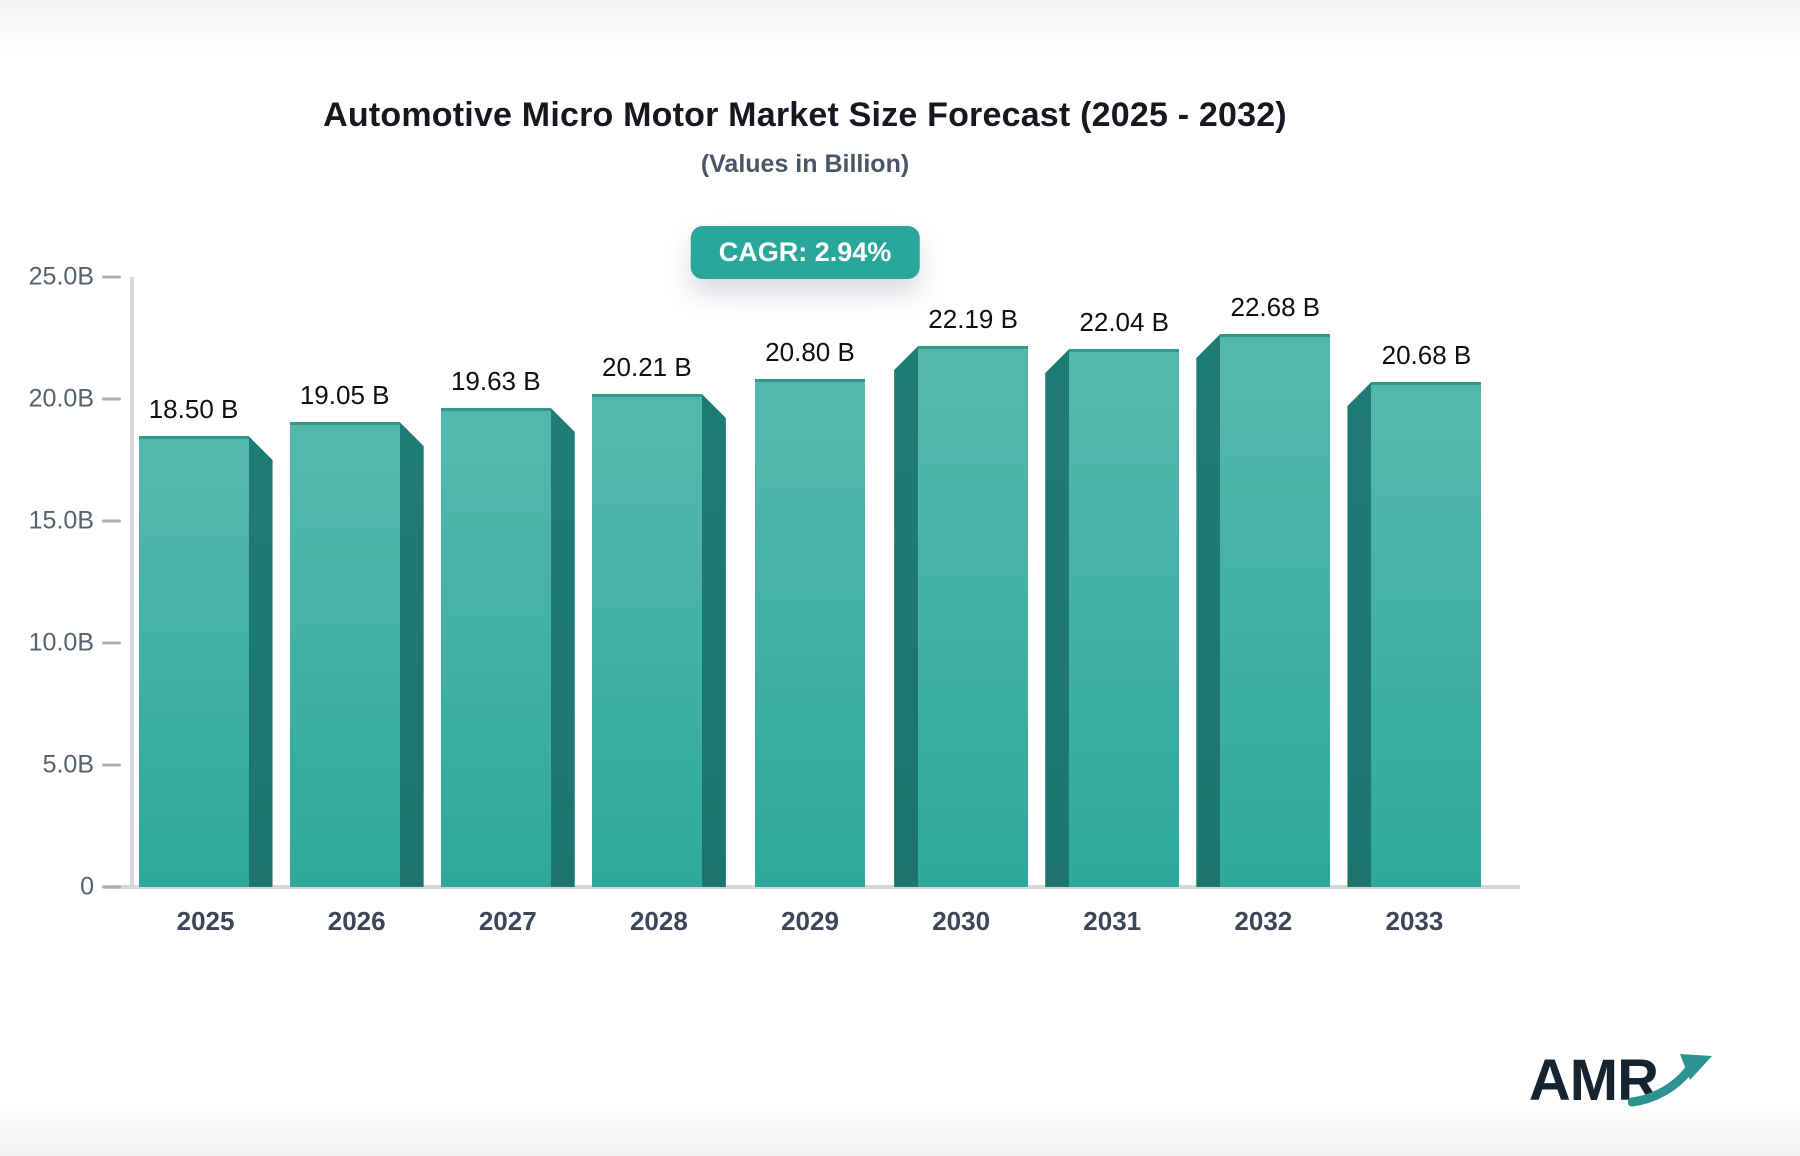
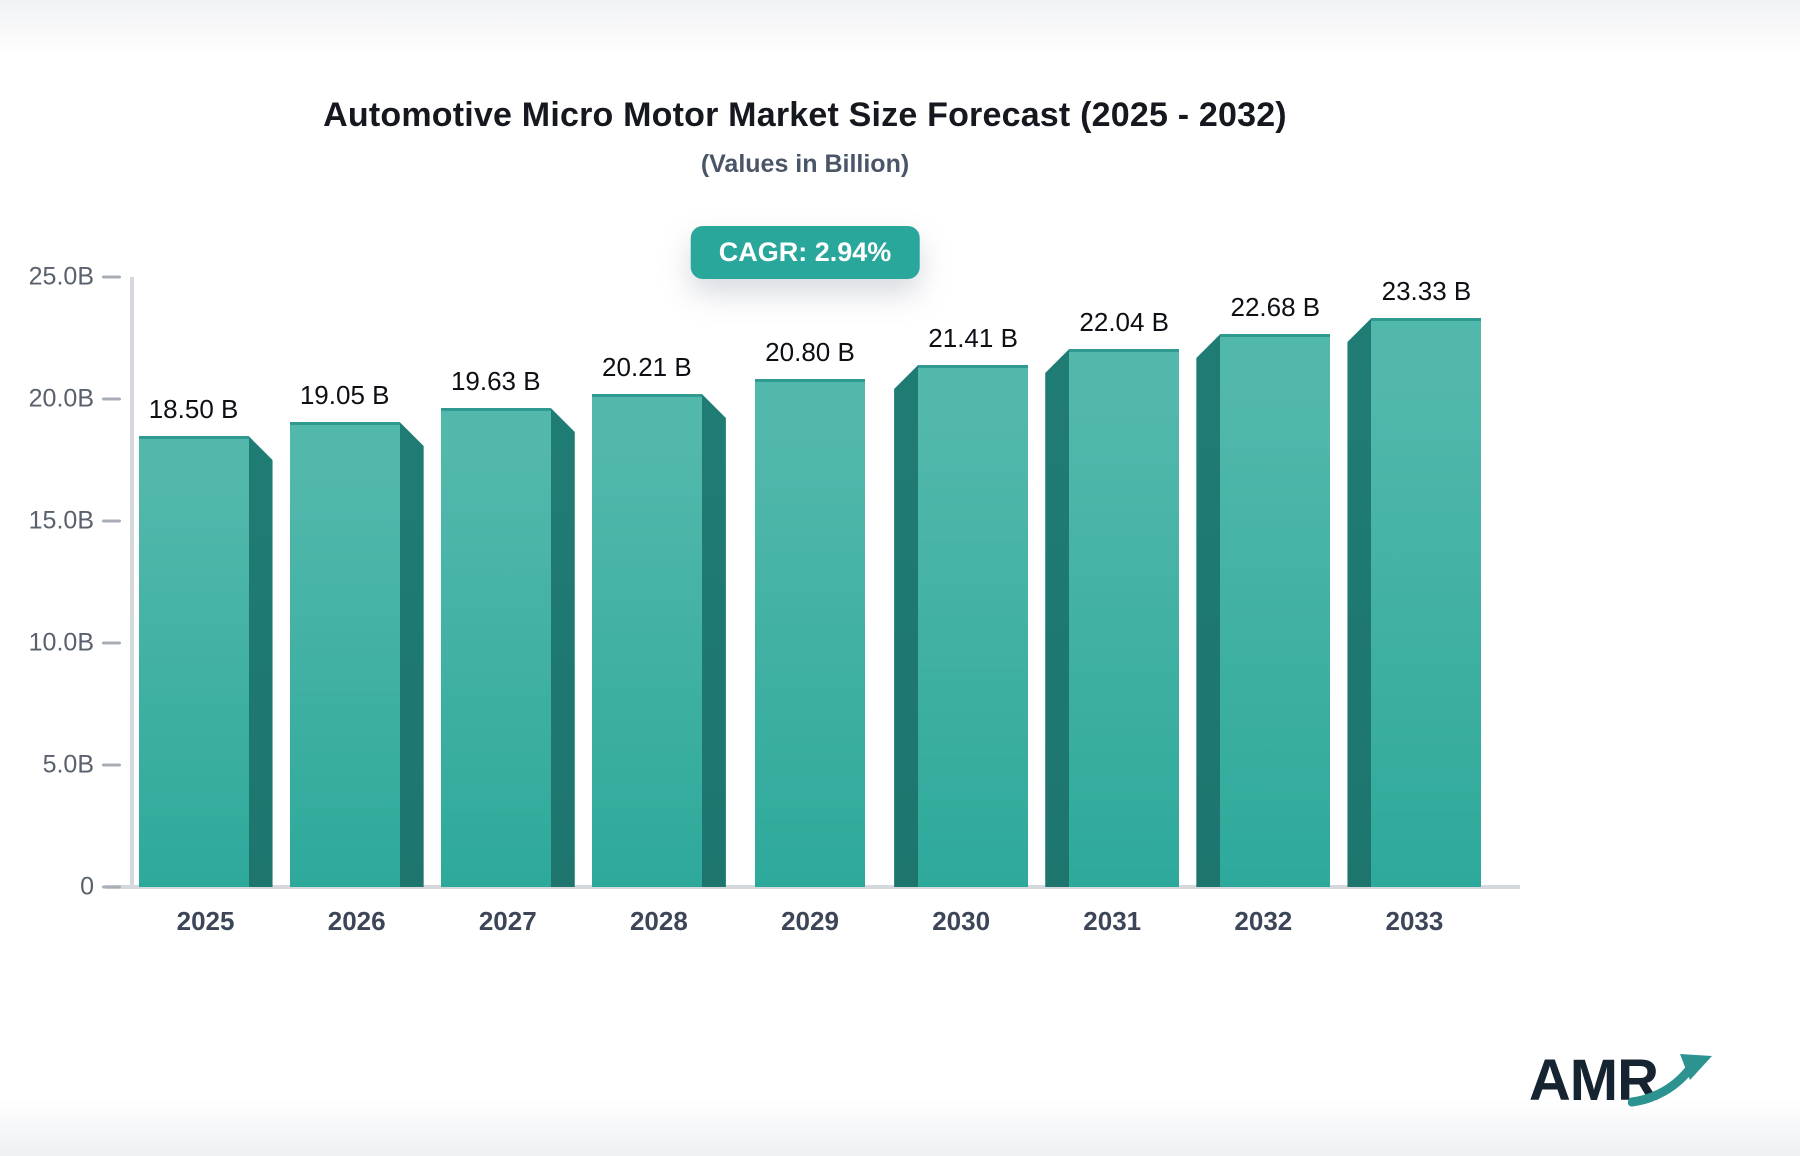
2030: 22.19 -> 21.41
2033: 20.68 -> 23.33
